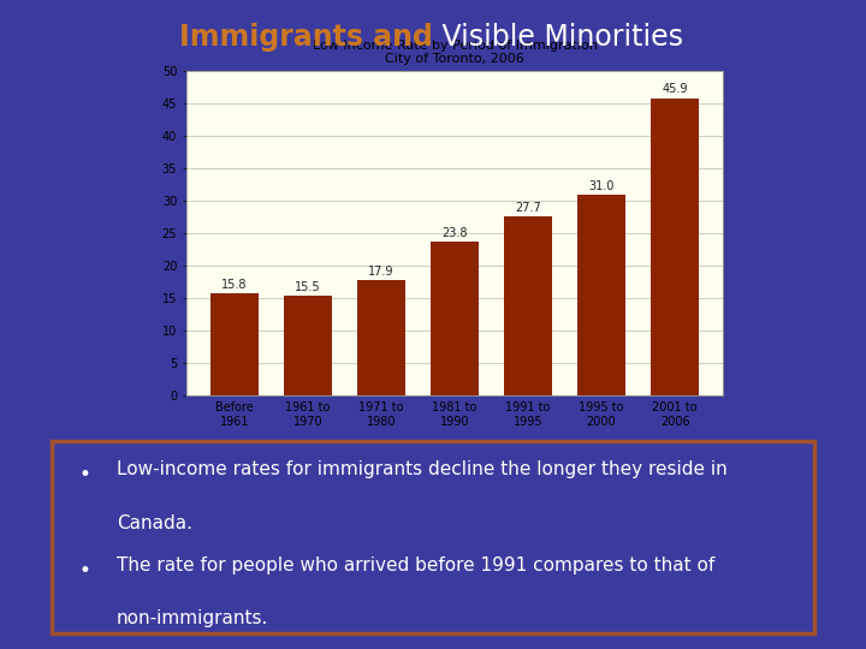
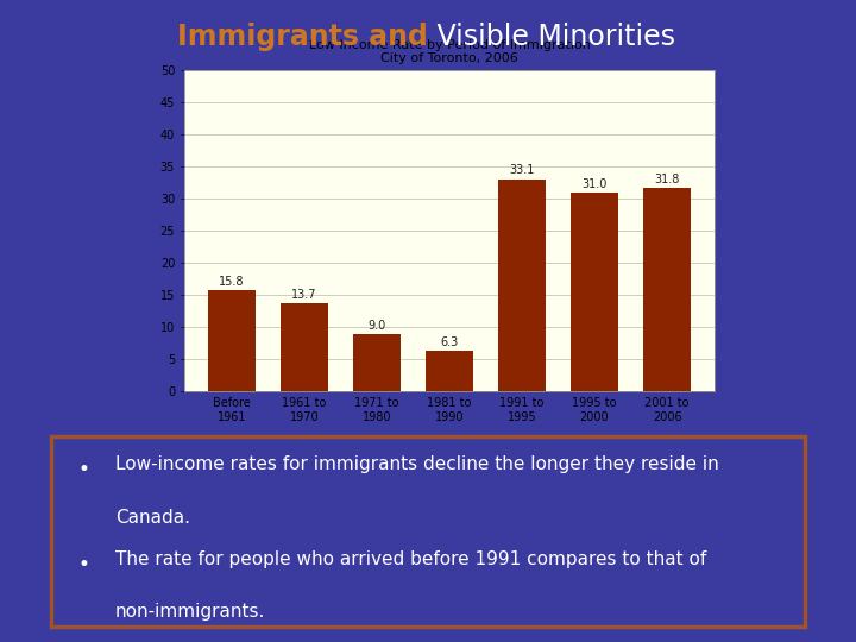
1961 to 1970: 15.5 -> 13.7
1971 to 1980: 17.9 -> 9.0
1981 to 1990: 23.8 -> 6.3
1991 to 1995: 27.7 -> 33.1
2001 to 2006: 45.9 -> 31.8
